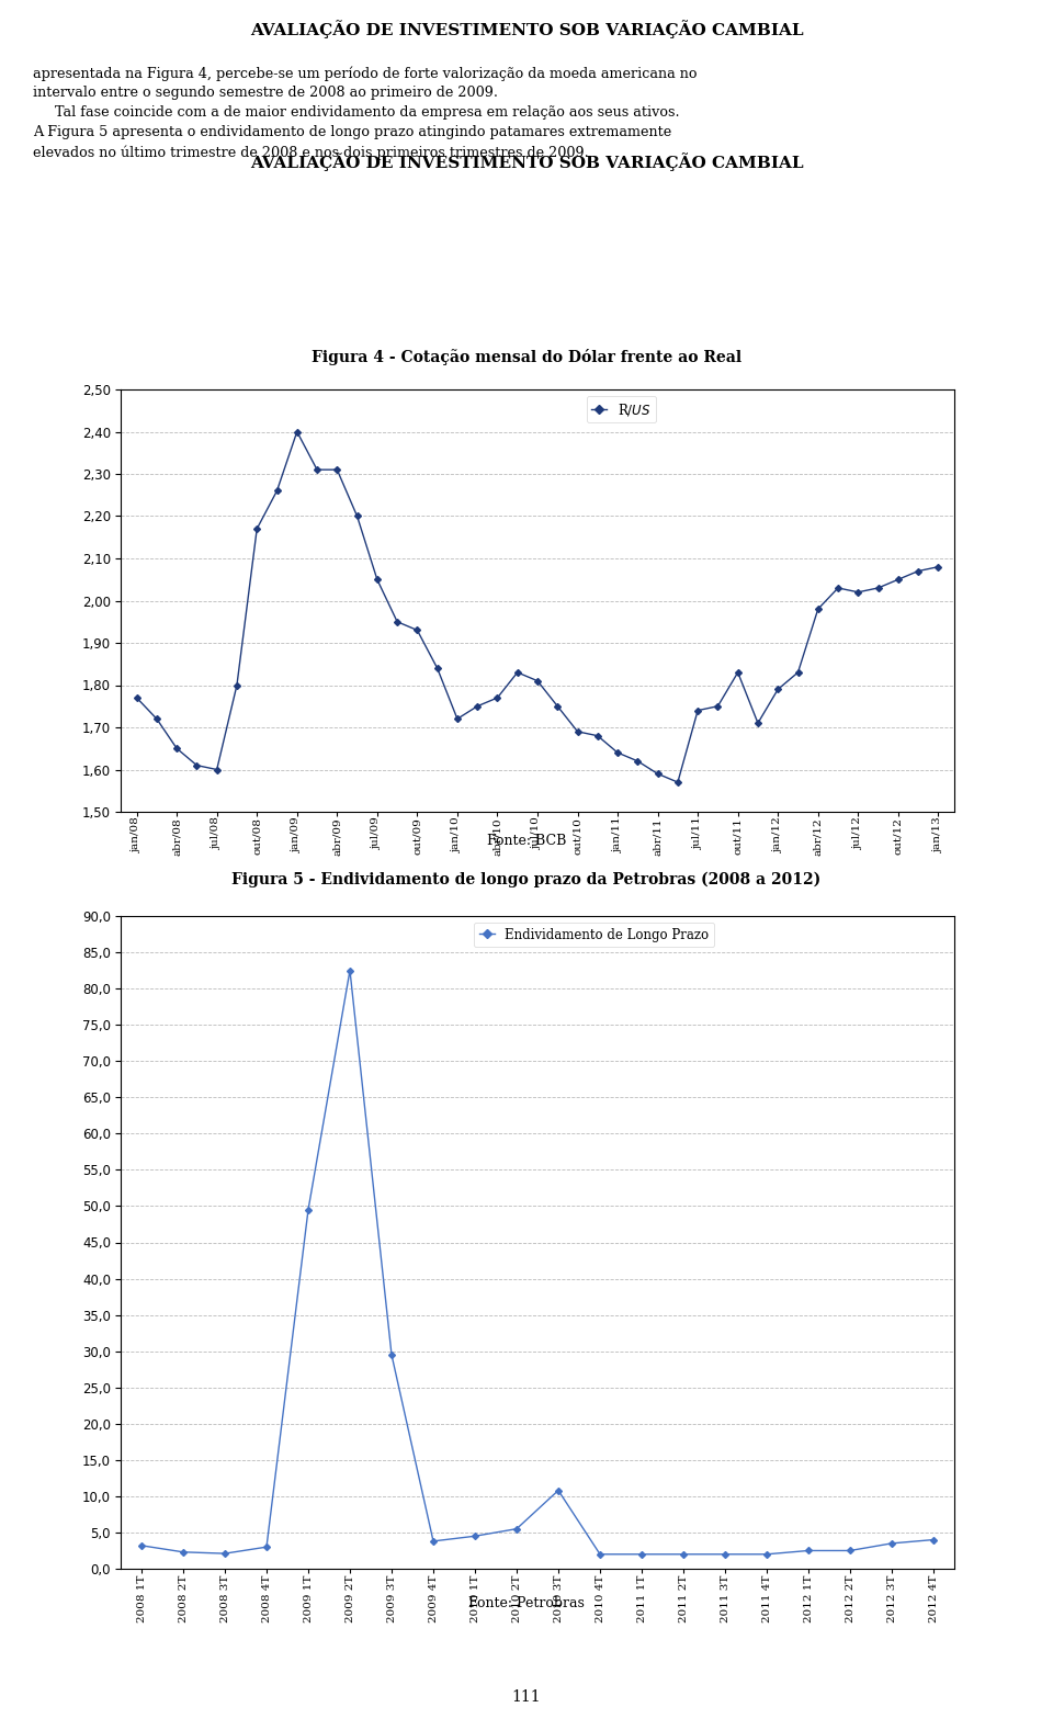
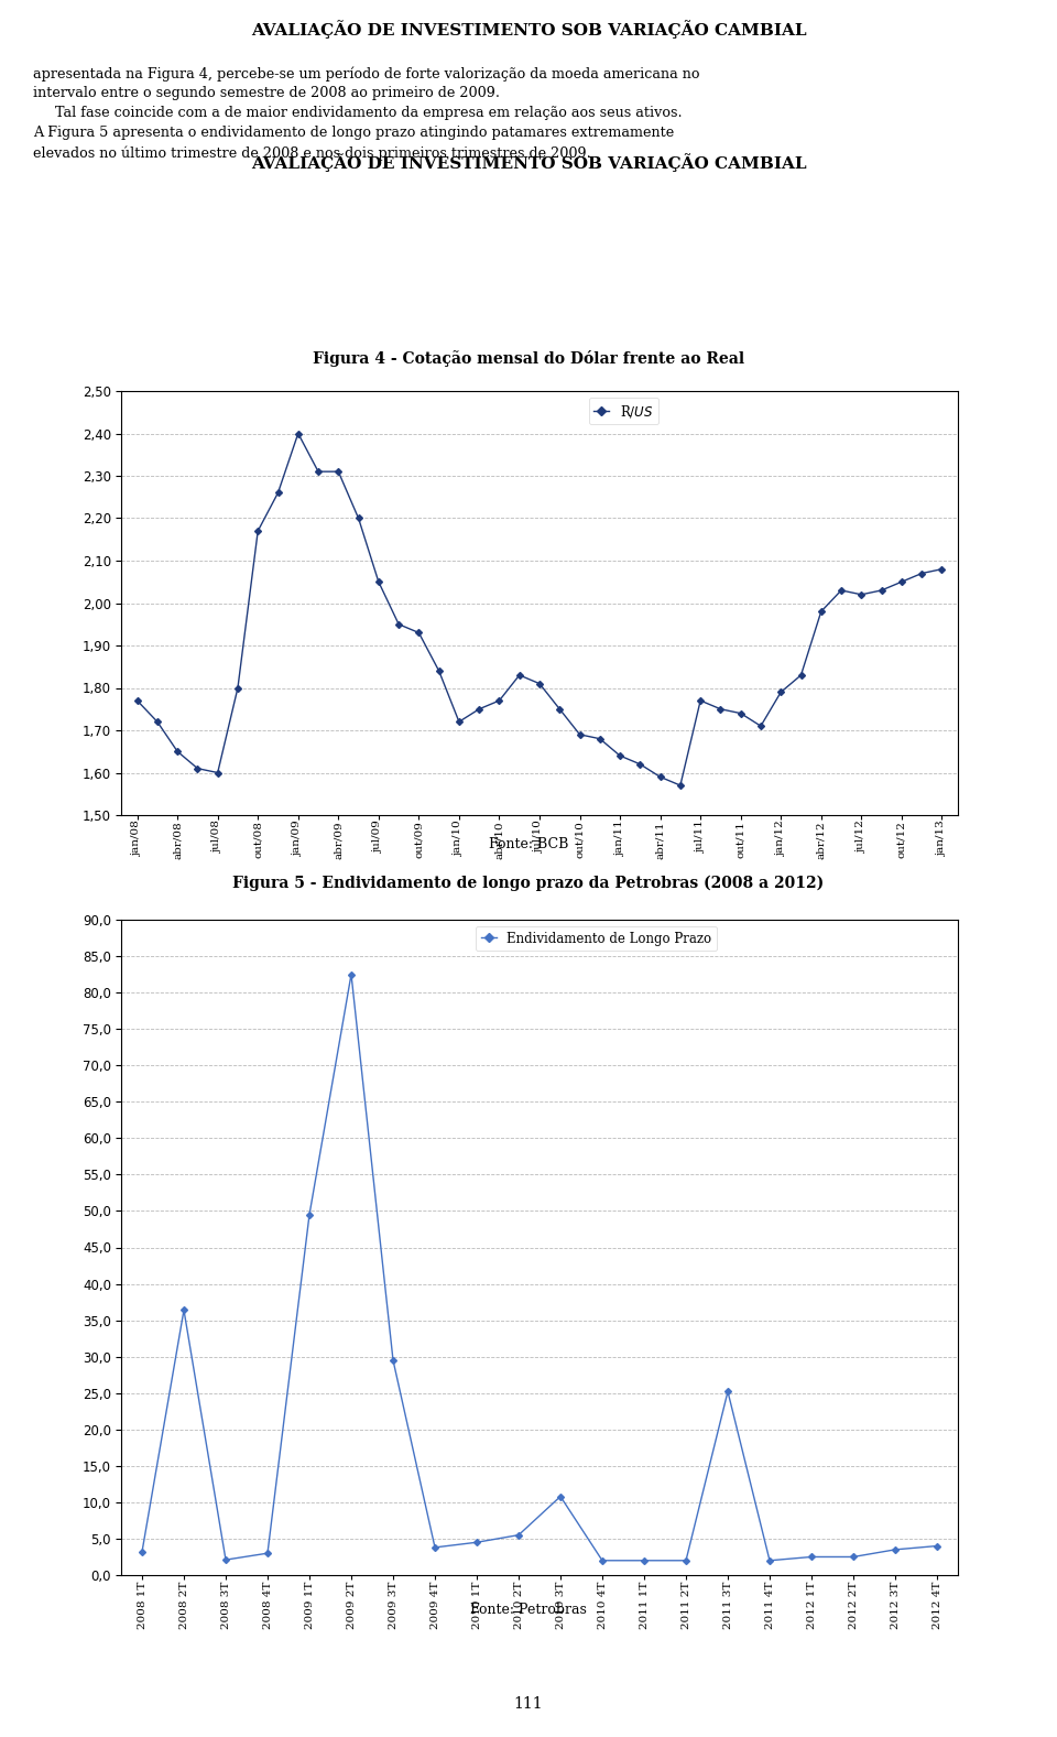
jul/11: 1,74 -> 1,77
out/11: 1,83 -> 1,74
2008 2T: 2,3 -> 36,4
2011 3T: 2,0 -> 25,2
